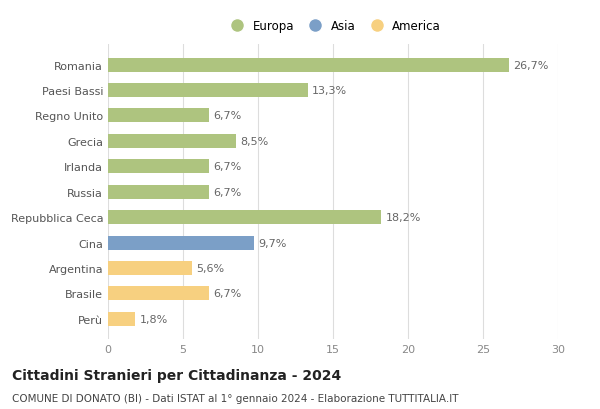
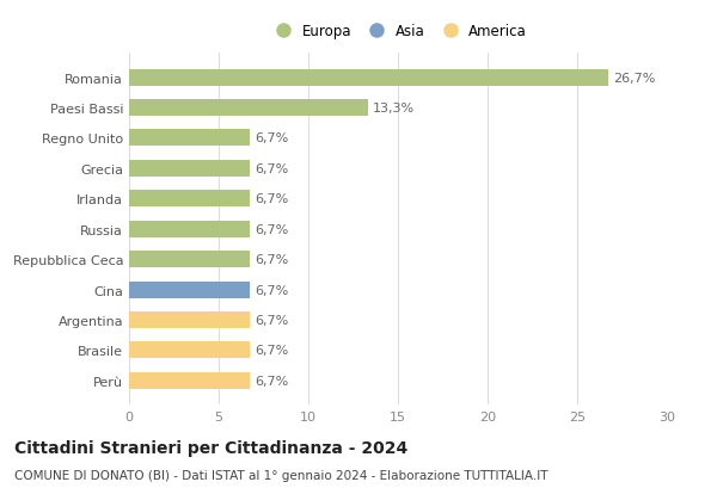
Grecia: 8,5% -> 6,7%
Repubblica Ceca: 18,2% -> 6,7%
Cina: 9,7% -> 6,7%
Argentina: 5,6% -> 6,7%
Perù: 1,8% -> 6,7%
